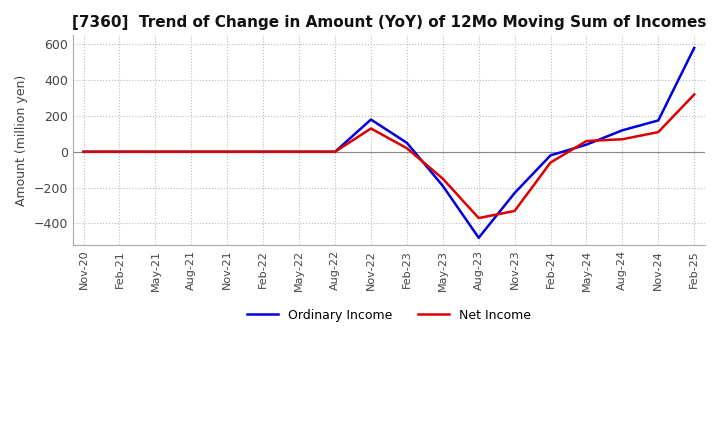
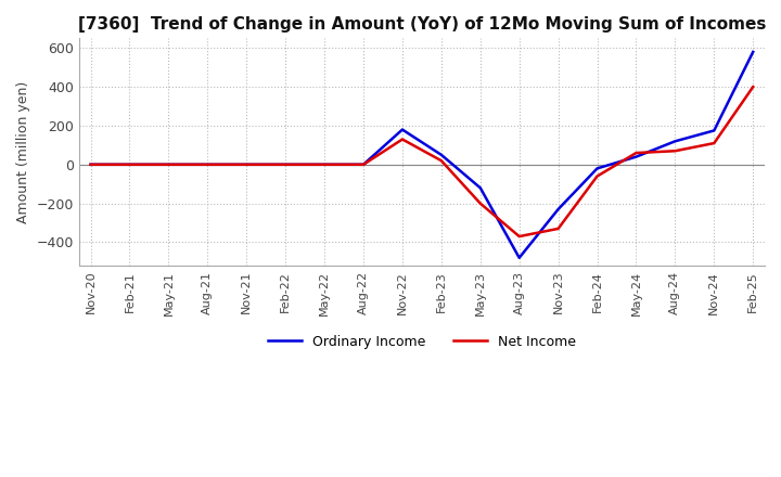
Ordinary Income/May-23: -190 -> -120
Net Income/May-23: -150 -> -200
Net Income/Feb-25: 320 -> 400
